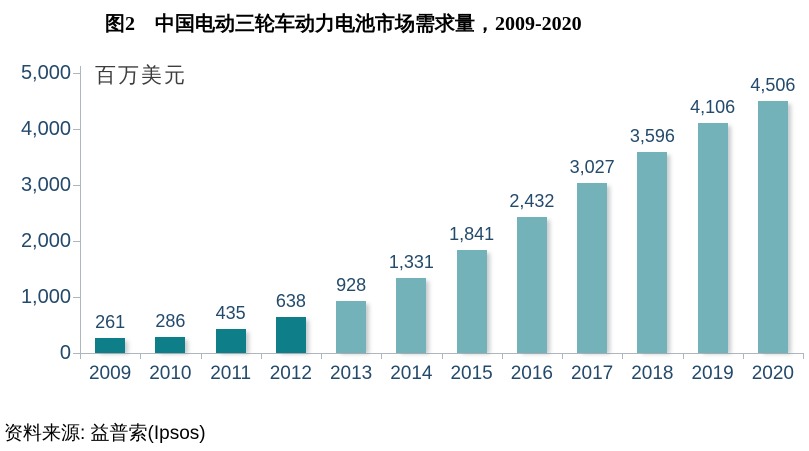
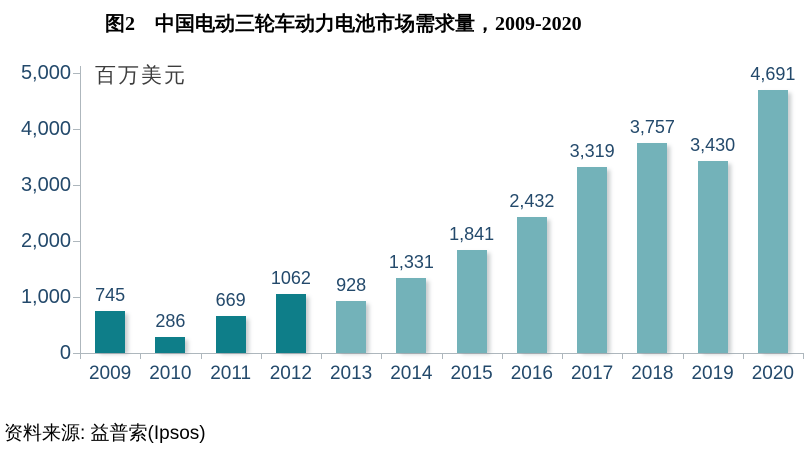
2009: 261 -> 745
2011: 435 -> 669
2012: 638 -> 1062
2017: 3,027 -> 3,319
2018: 3,596 -> 3,757
2019: 4,106 -> 3,430
2020: 4,506 -> 4,691
